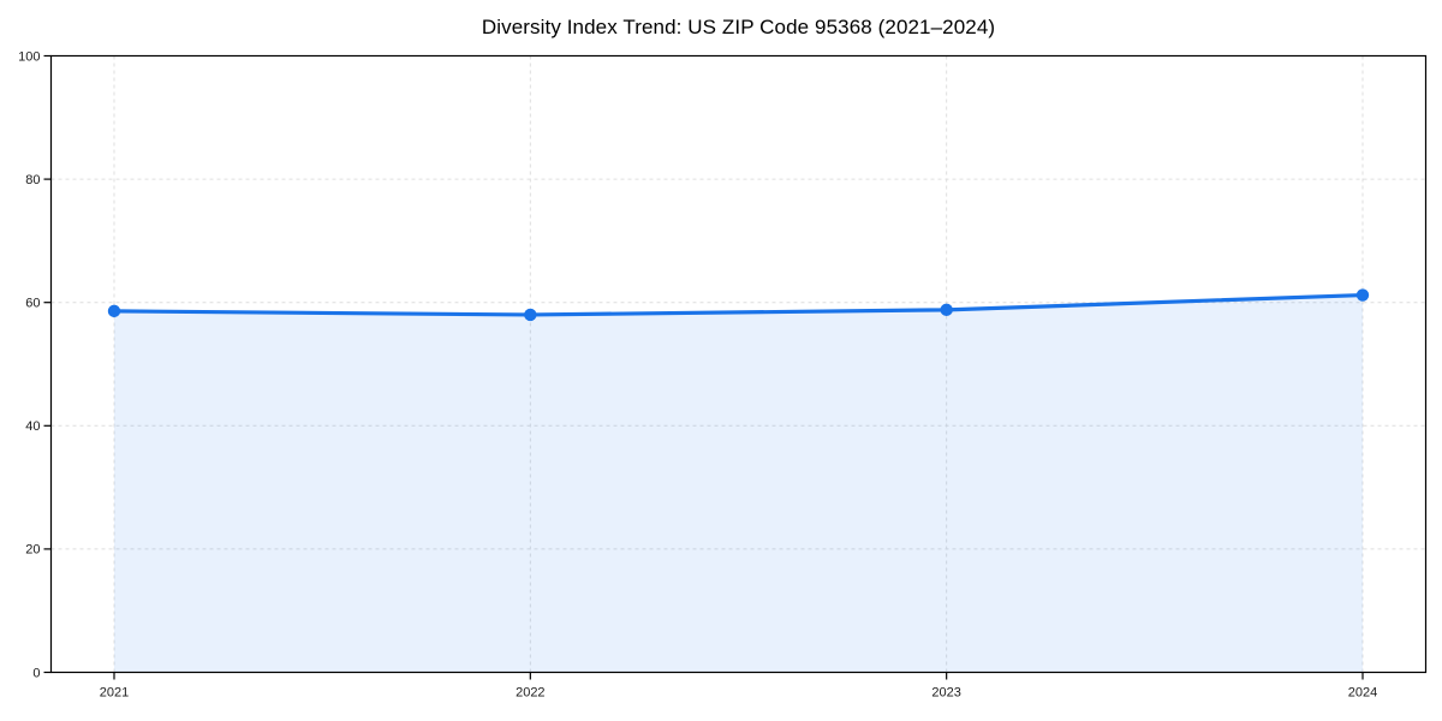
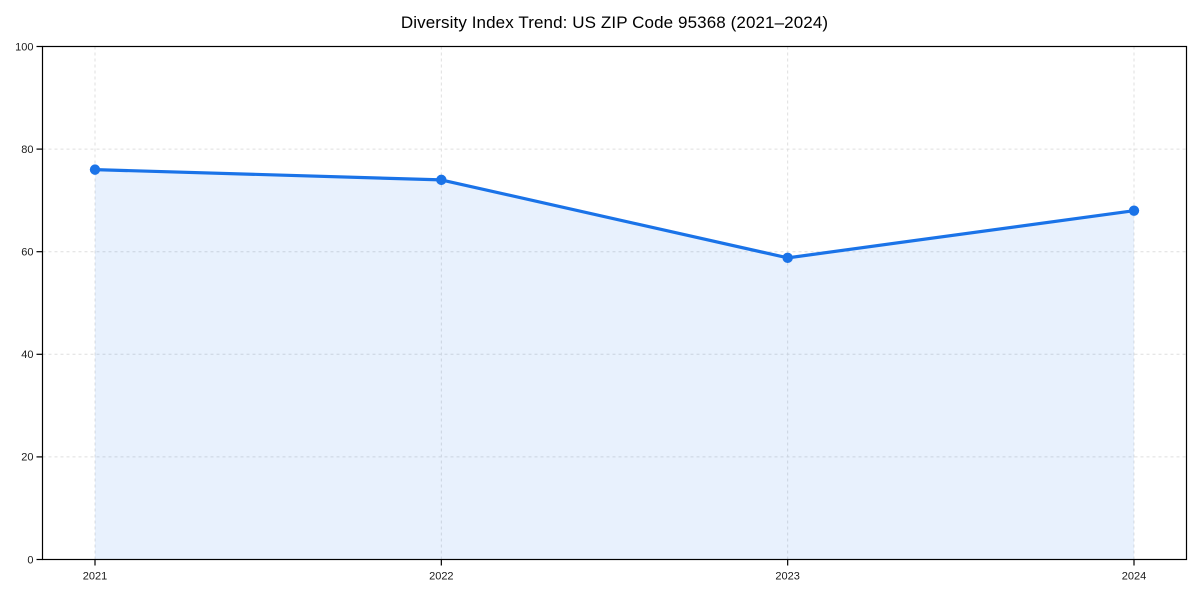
2021: 59 -> 76
2022: 58 -> 74
2024: 61 -> 68
